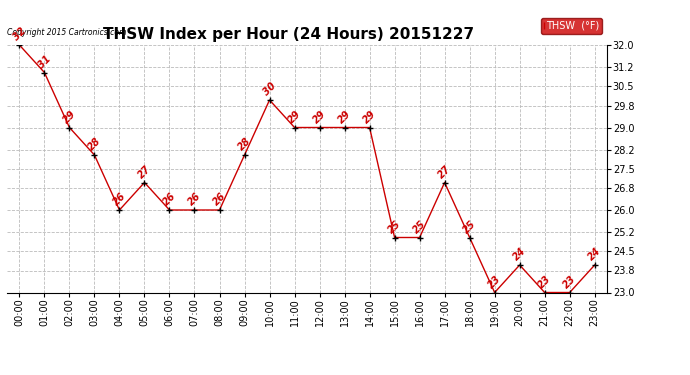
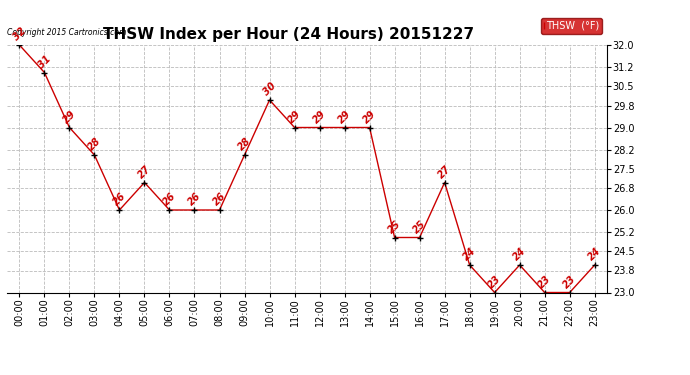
18:00: 25 -> 24
